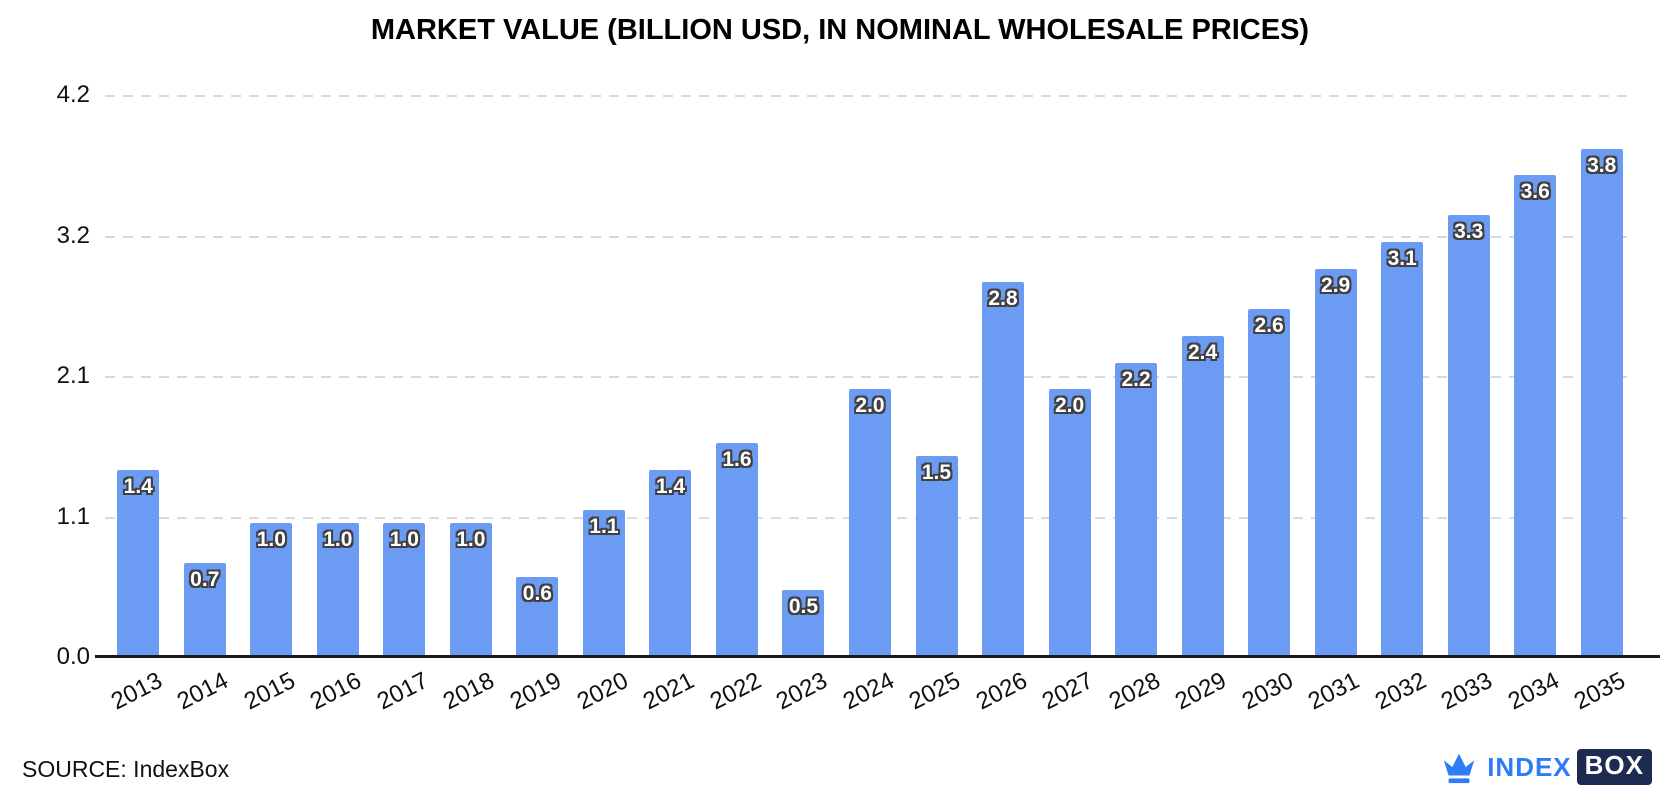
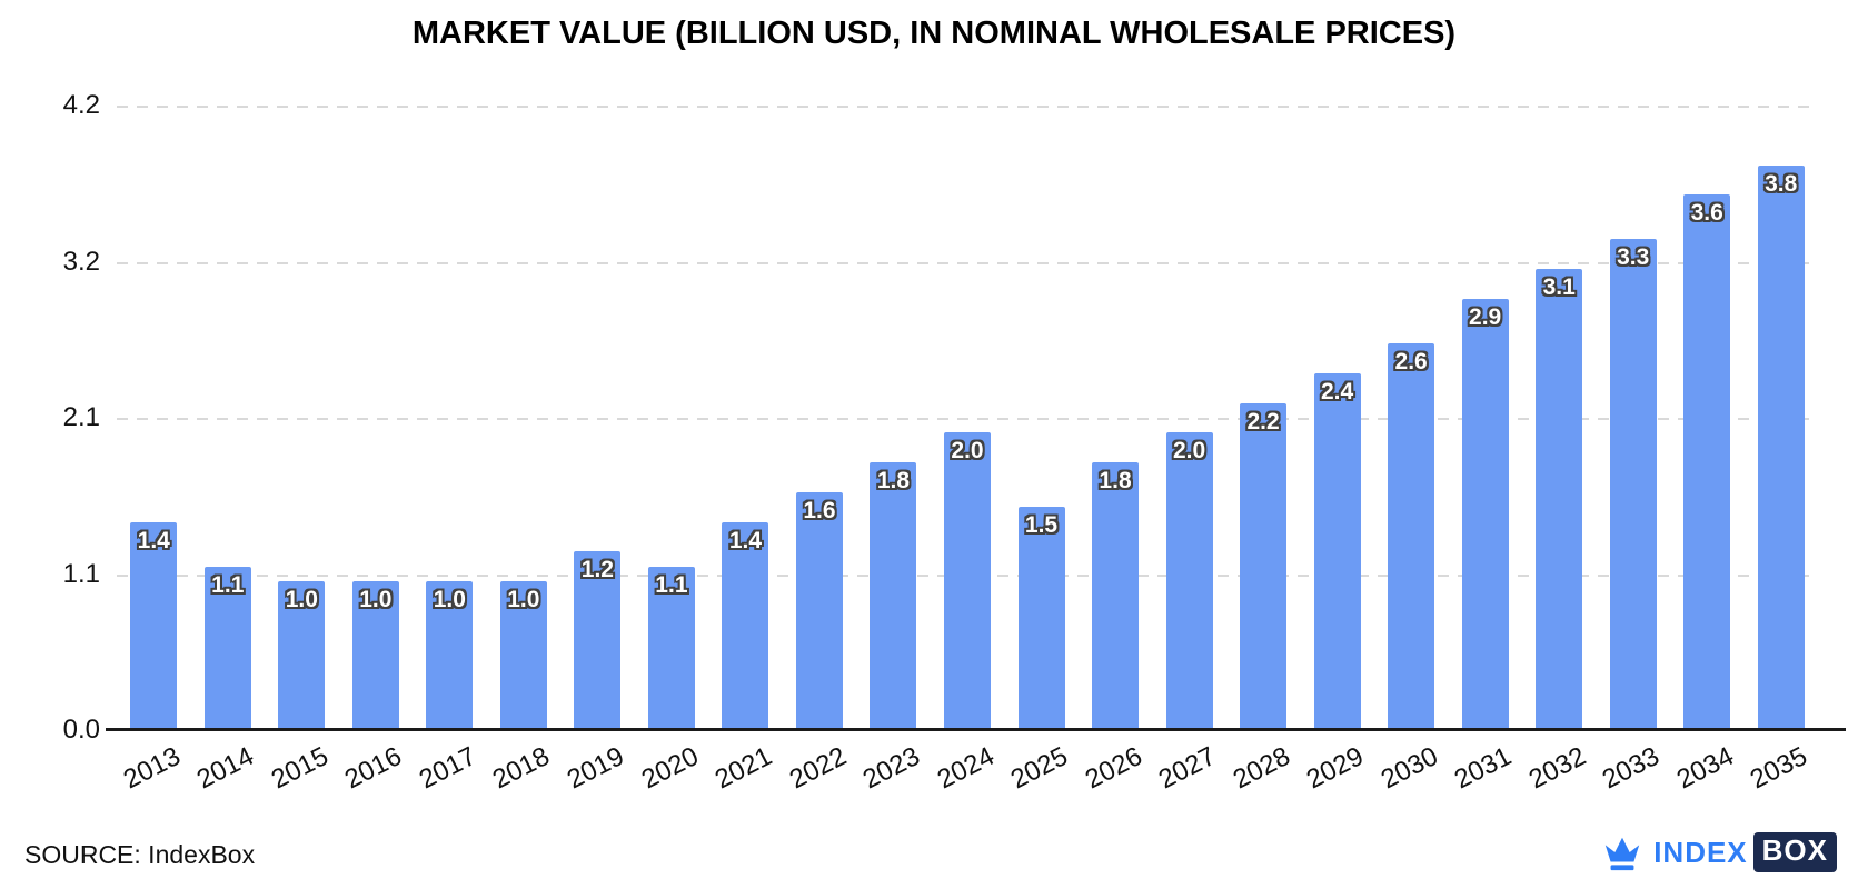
2014: 0.7 -> 1.1
2019: 0.6 -> 1.2
2023: 0.5 -> 1.8
2026: 2.8 -> 1.8
